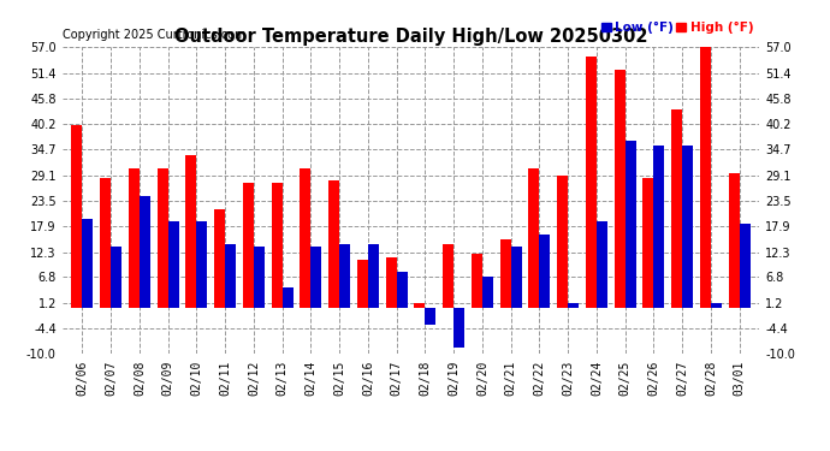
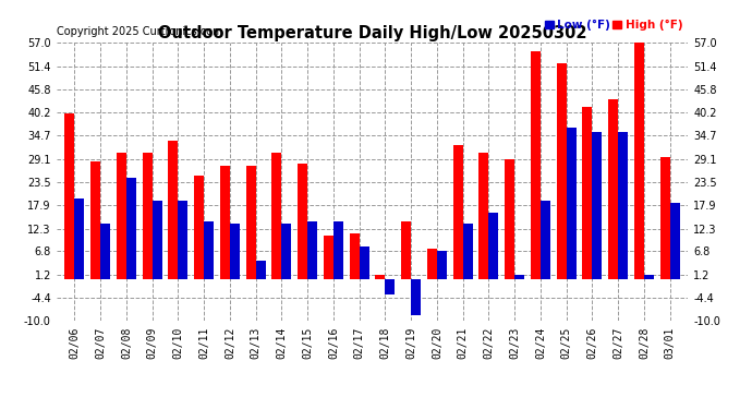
High (°F)/02/11: 21.5 -> 25.0
High (°F)/02/20: 12.0 -> 7.5
High (°F)/02/21: 15.0 -> 32.5
High (°F)/02/26: 28.5 -> 41.5
